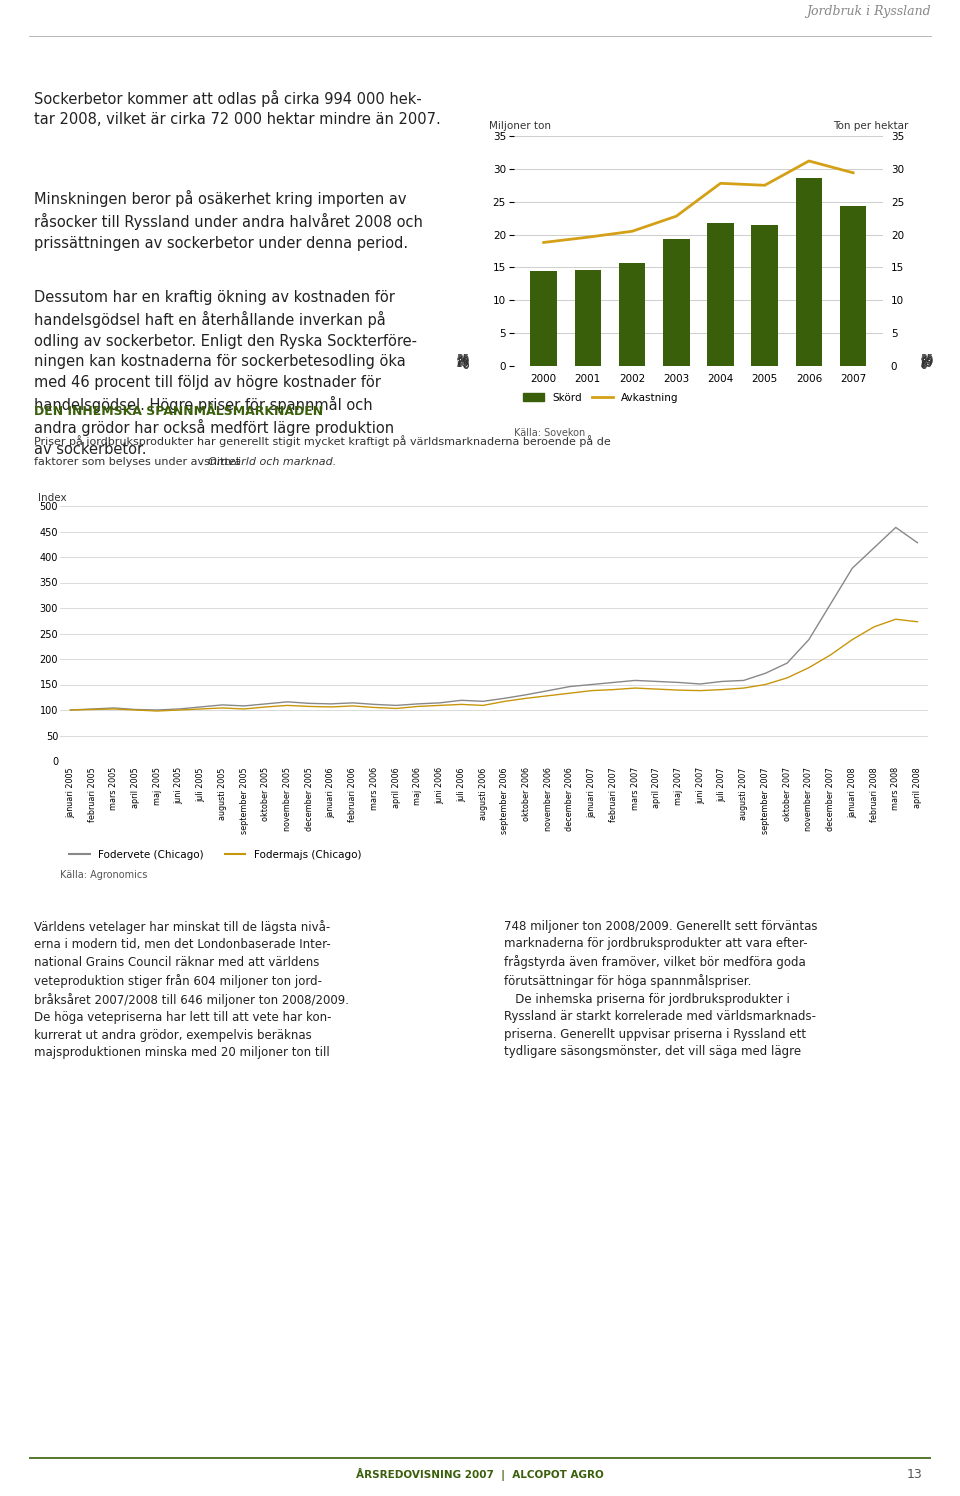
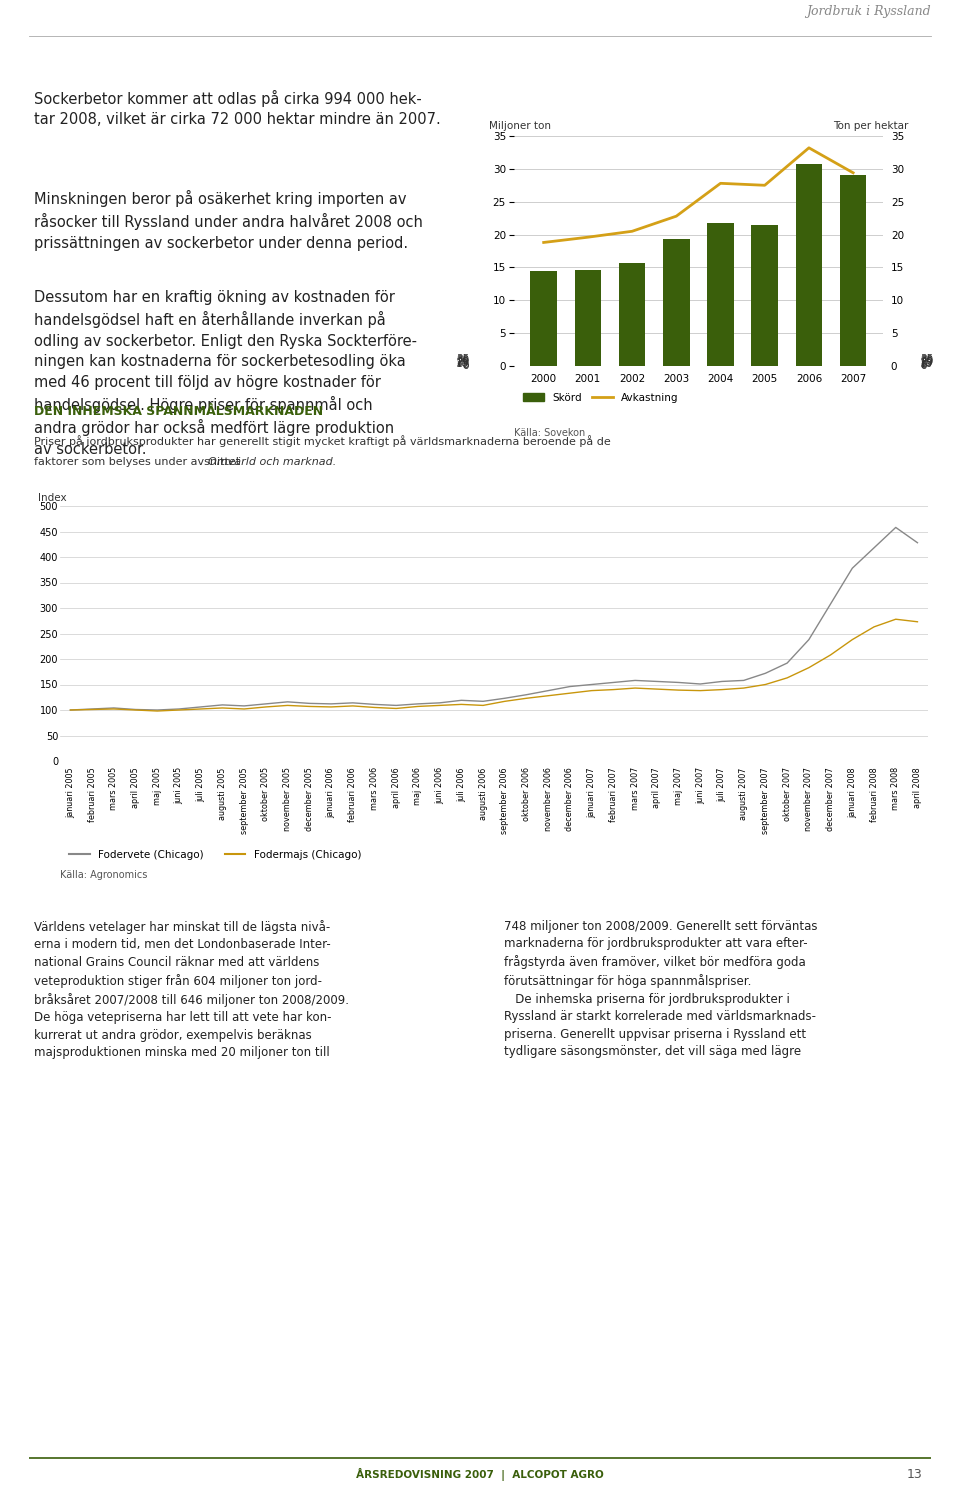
Skörd/2006: 28.6 -> 30.7
Avkastning/2006: 31.2 -> 33.2
Skörd/2007: 24.4 -> 29.0
